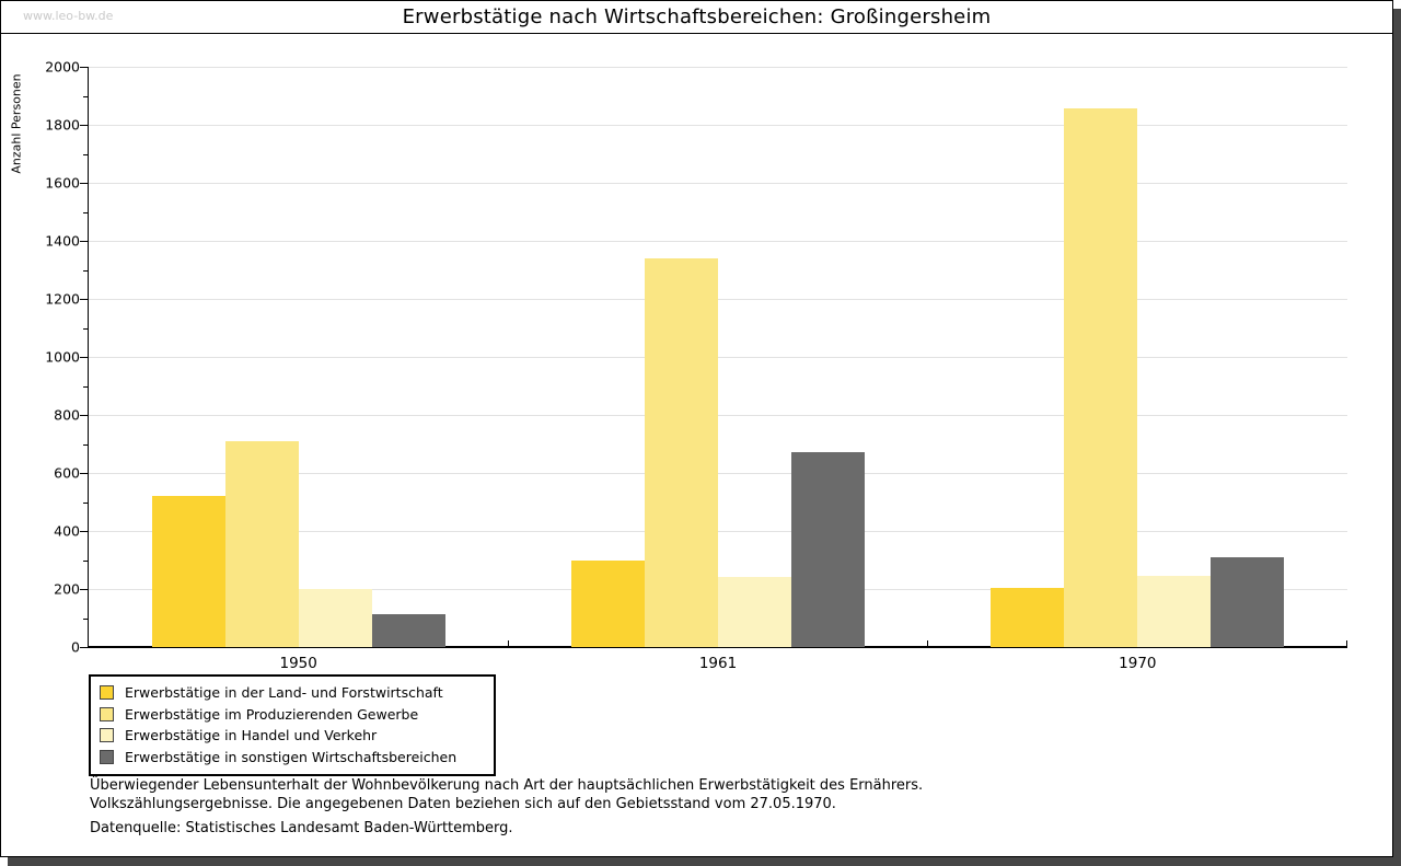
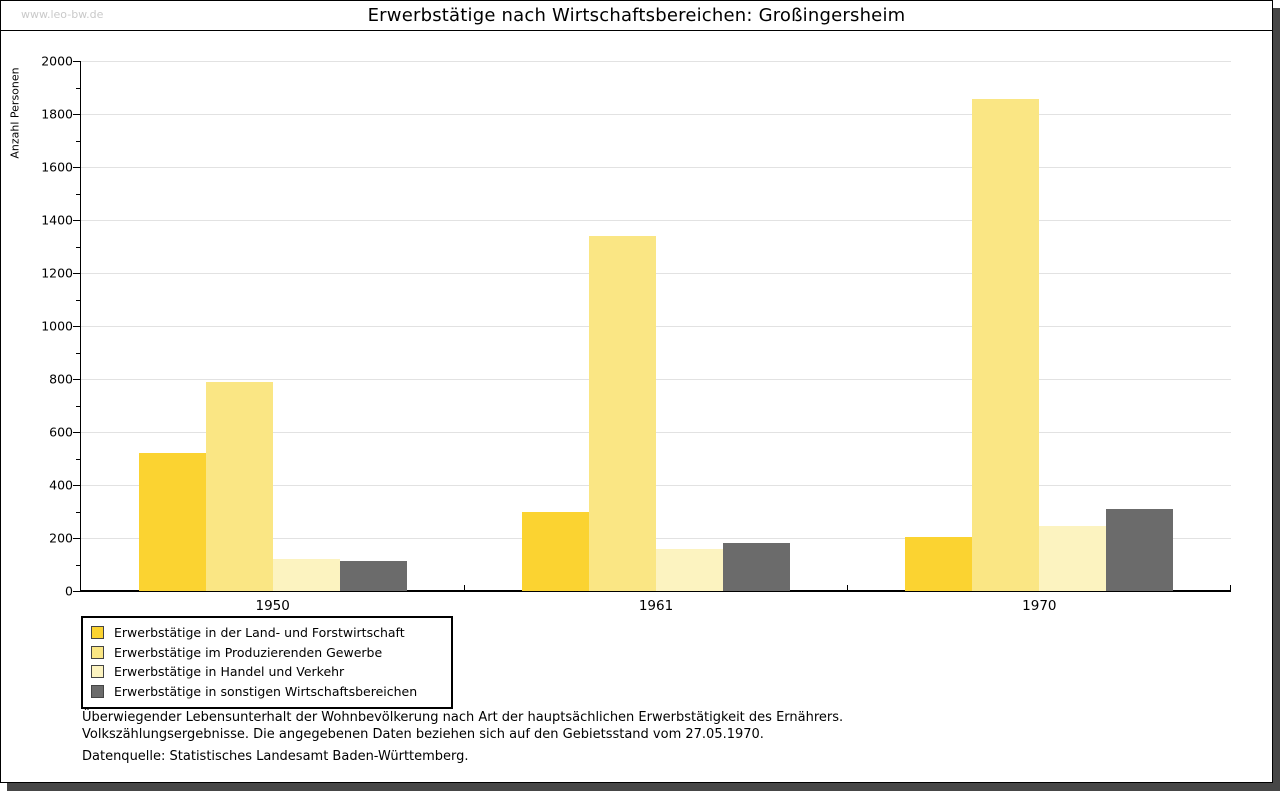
Erwerbstätige im Produzierenden Gewerbe/1950: 710 -> 790
Erwerbstätige in Handel und Verkehr/1950: 200 -> 120
Erwerbstätige in Handel und Verkehr/1961: 240 -> 160
Erwerbstätige in sonstigen Wirtschaftsbereichen/1961: 670 -> 180
